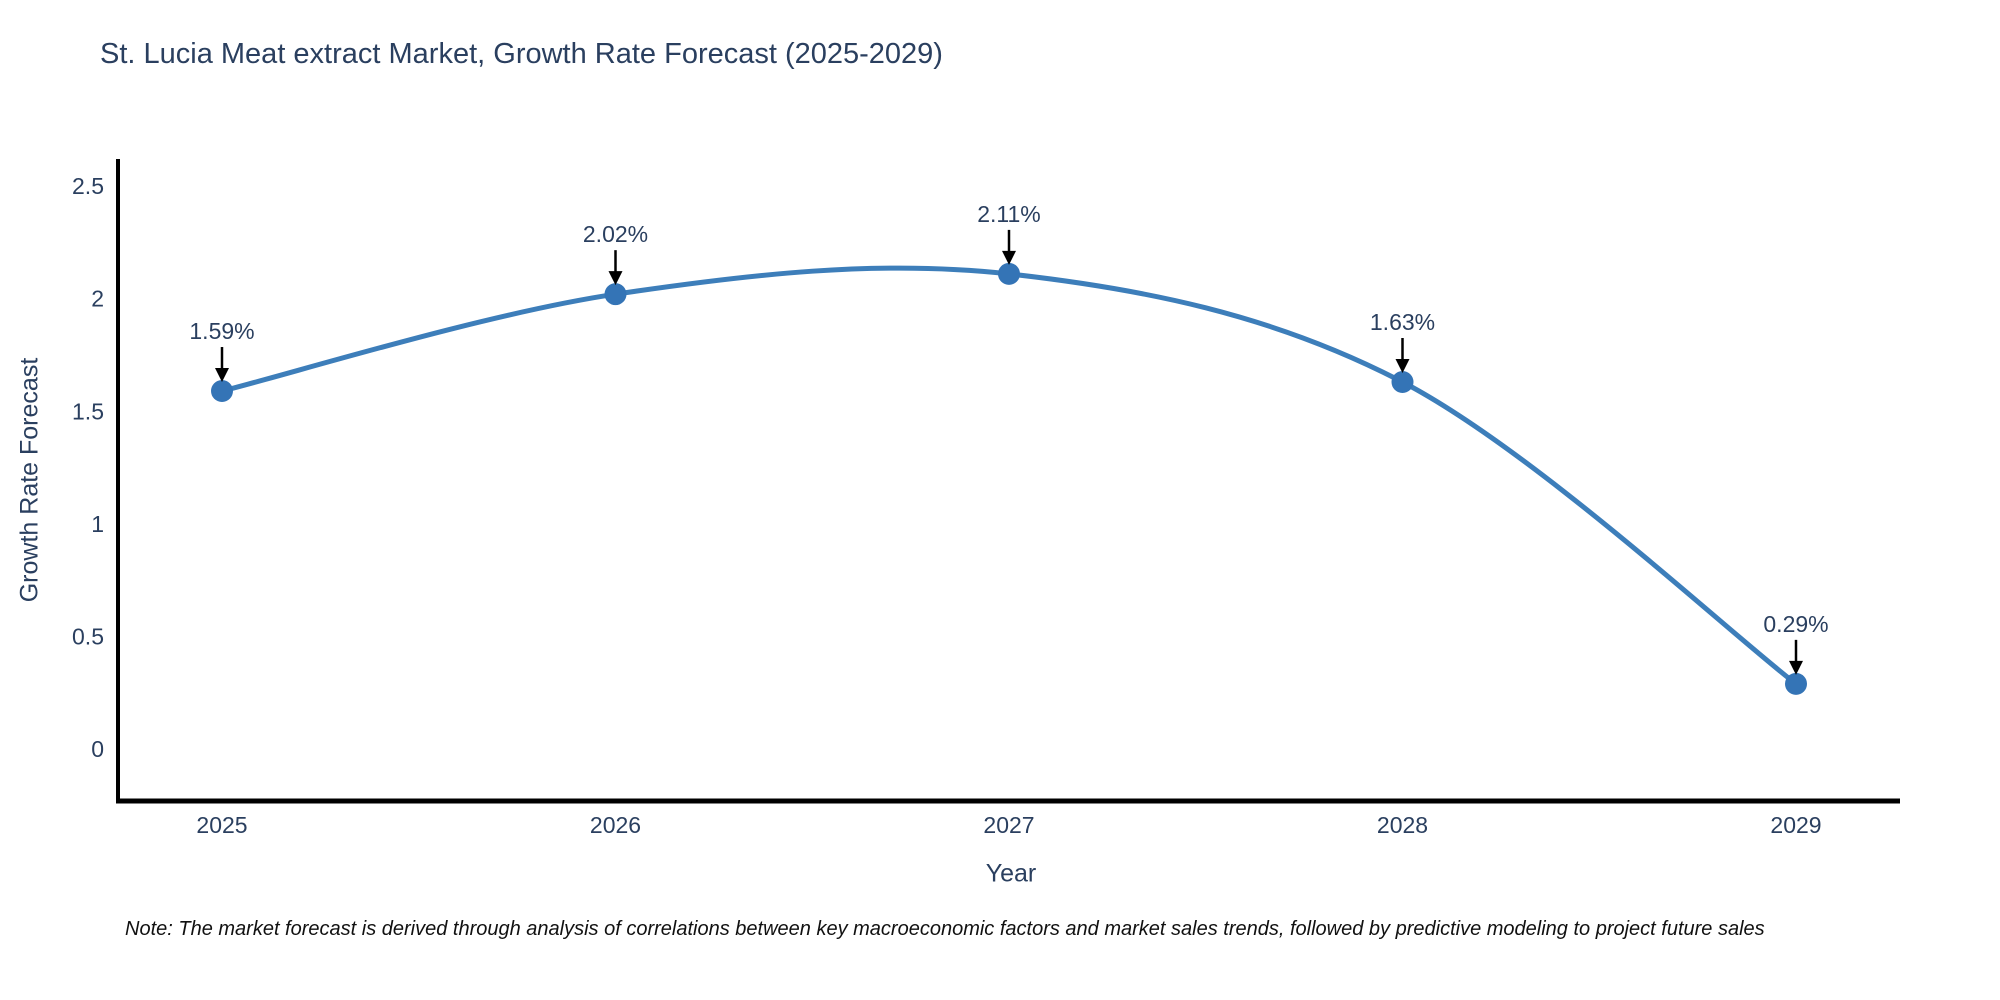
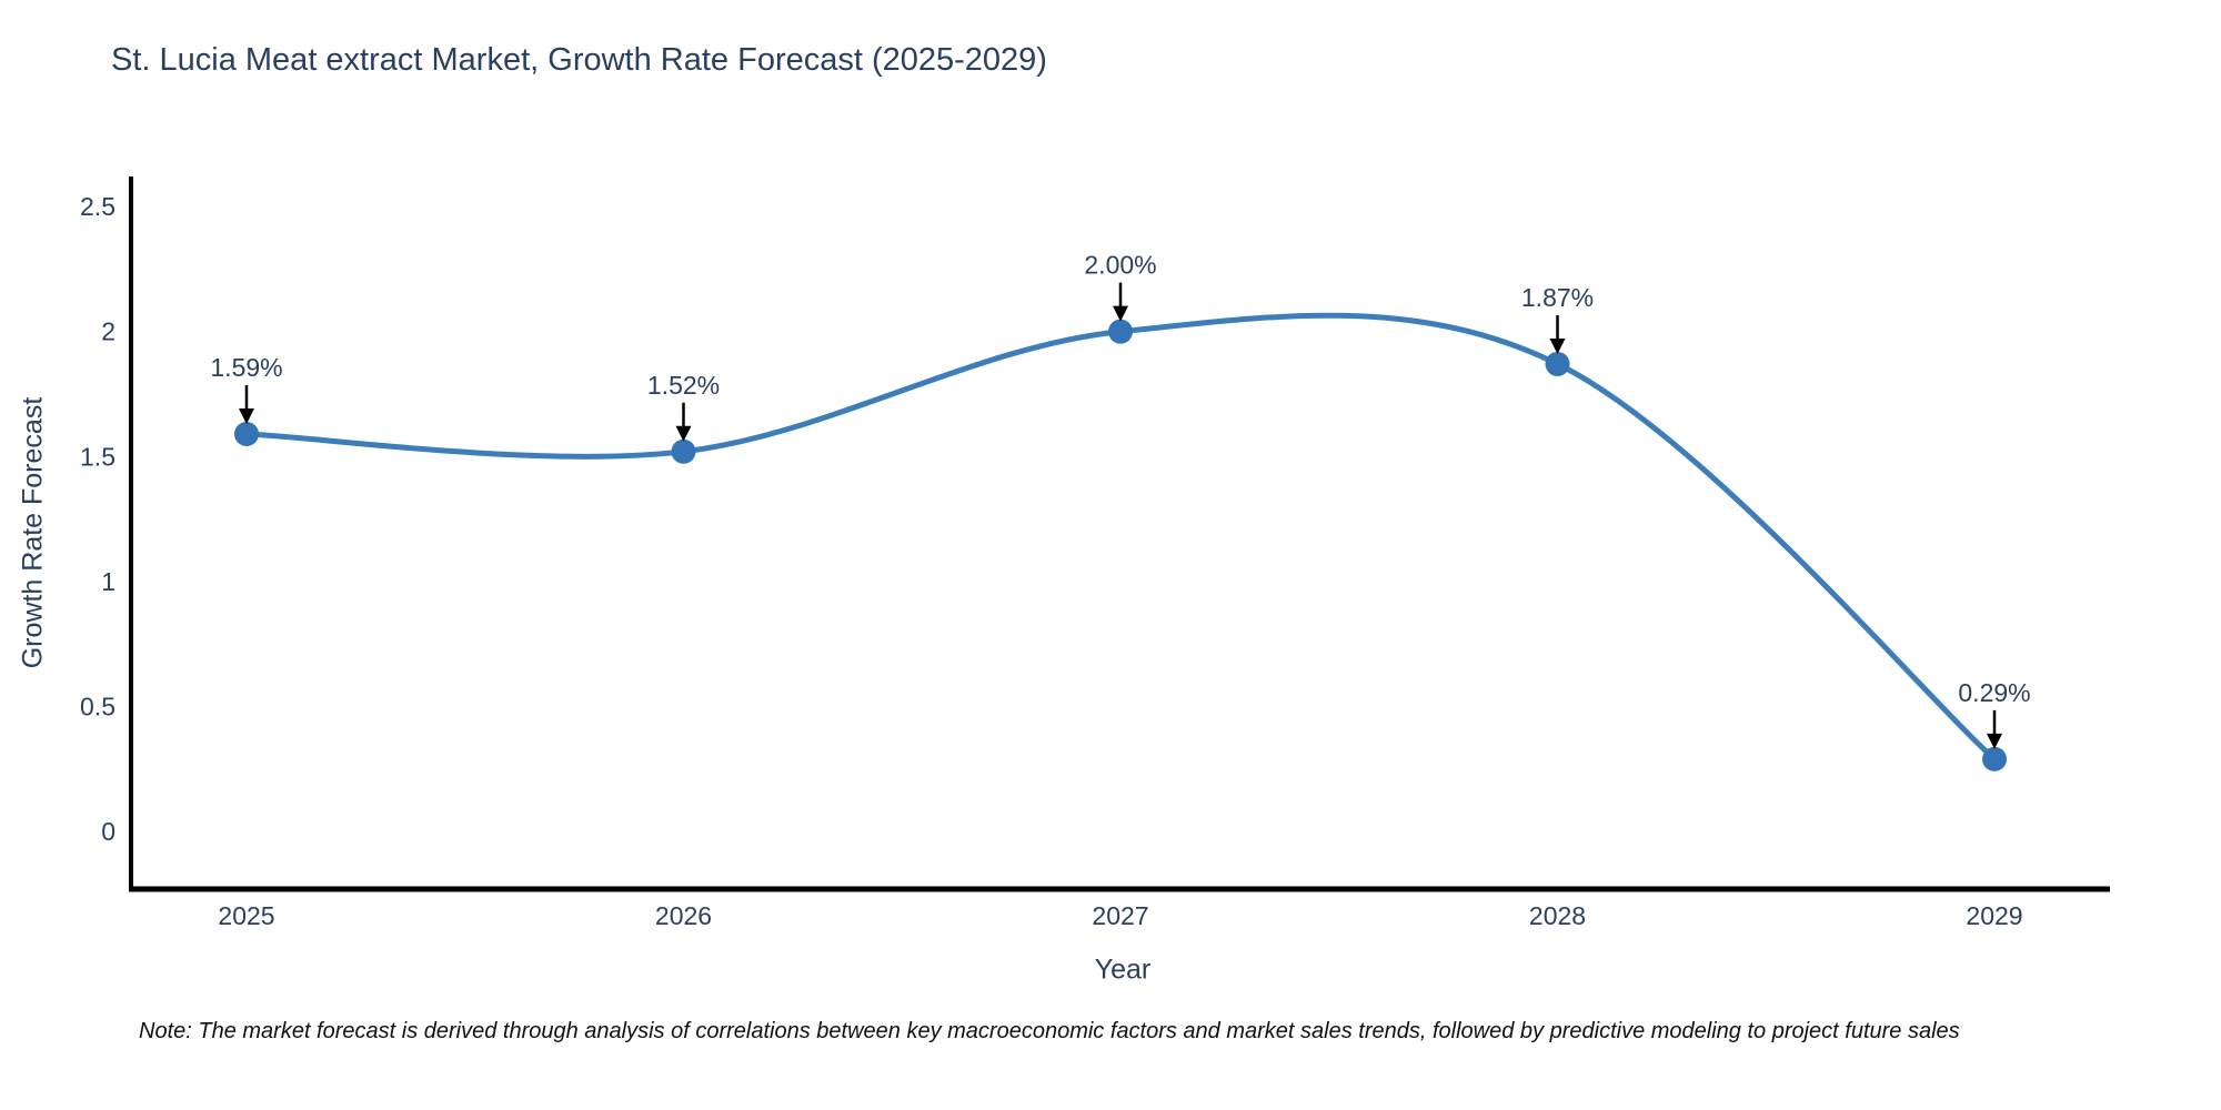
2026: 2.02% -> 1.52%
2027: 2.11% -> 2.00%
2028: 1.63% -> 1.87%
